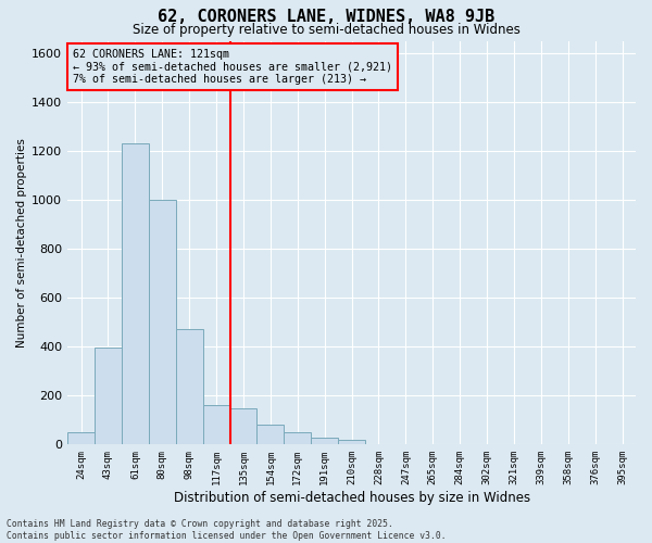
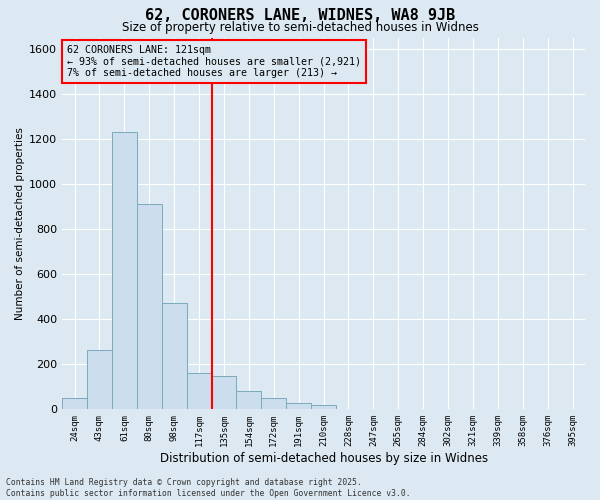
43sqm: 395 -> 265
80sqm: 1000 -> 910
